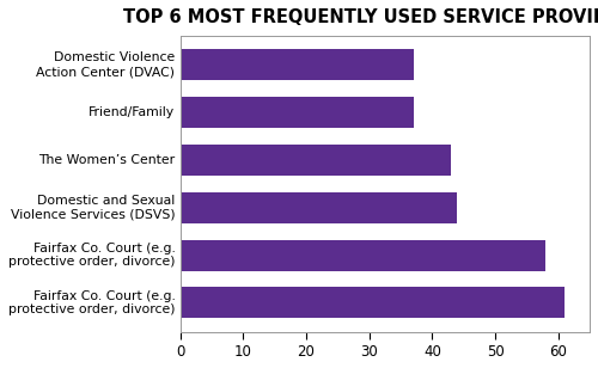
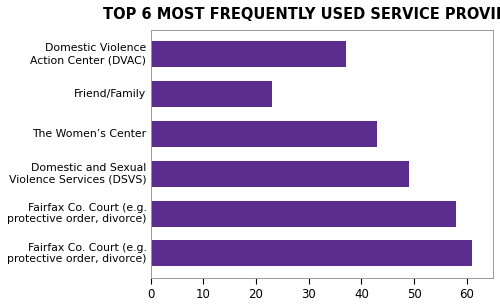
Friend/Family: 37 -> 23
Domestic and Sexual Violence Services (DSVS): 44 -> 49
